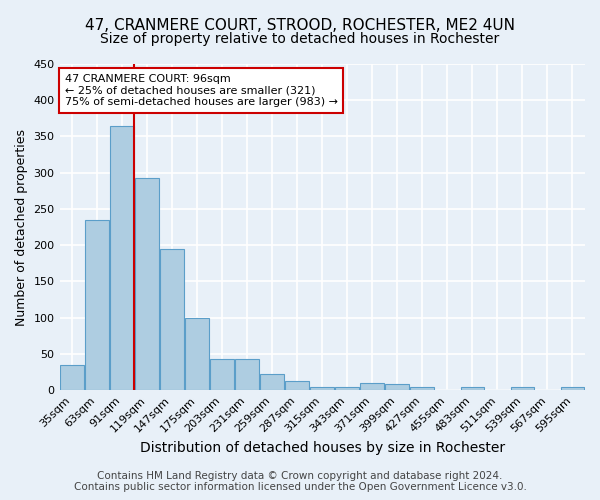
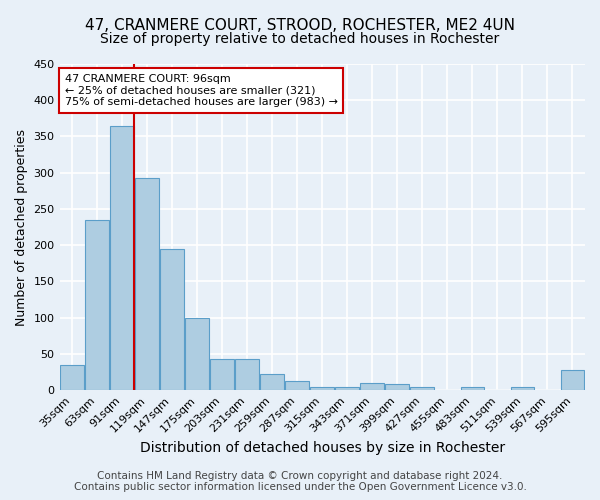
595sqm: 4 -> 28
